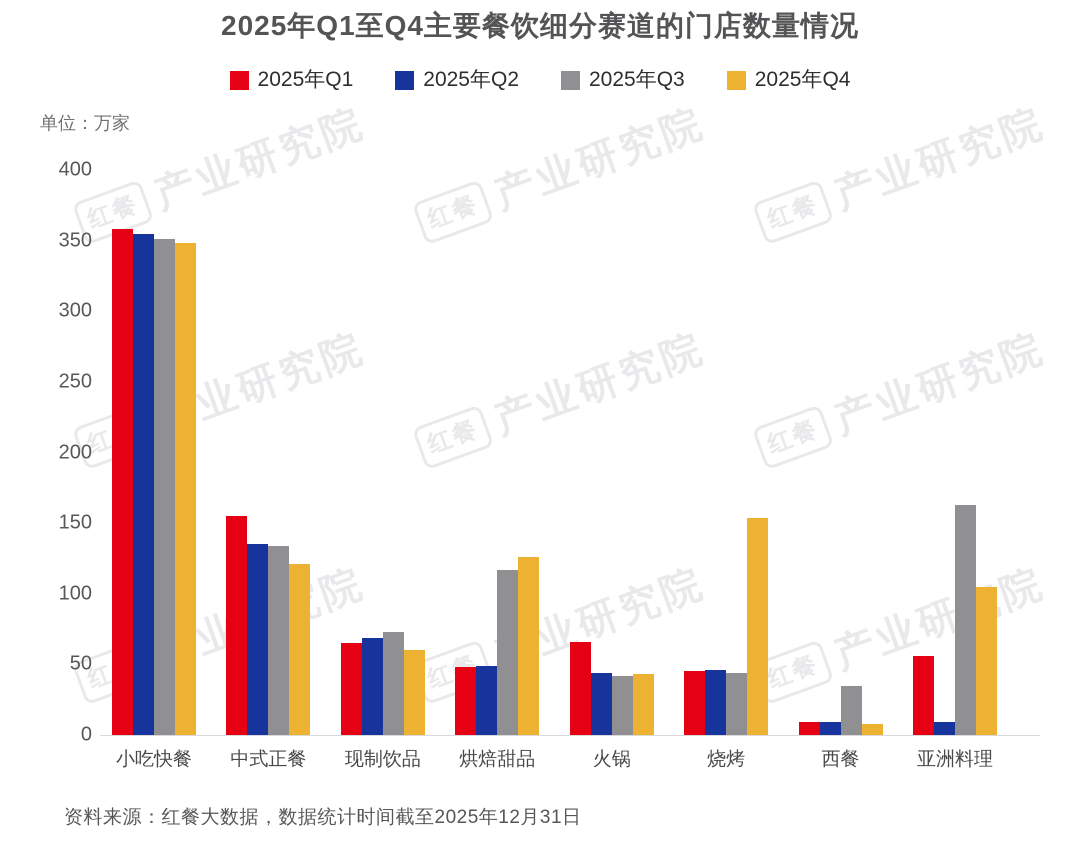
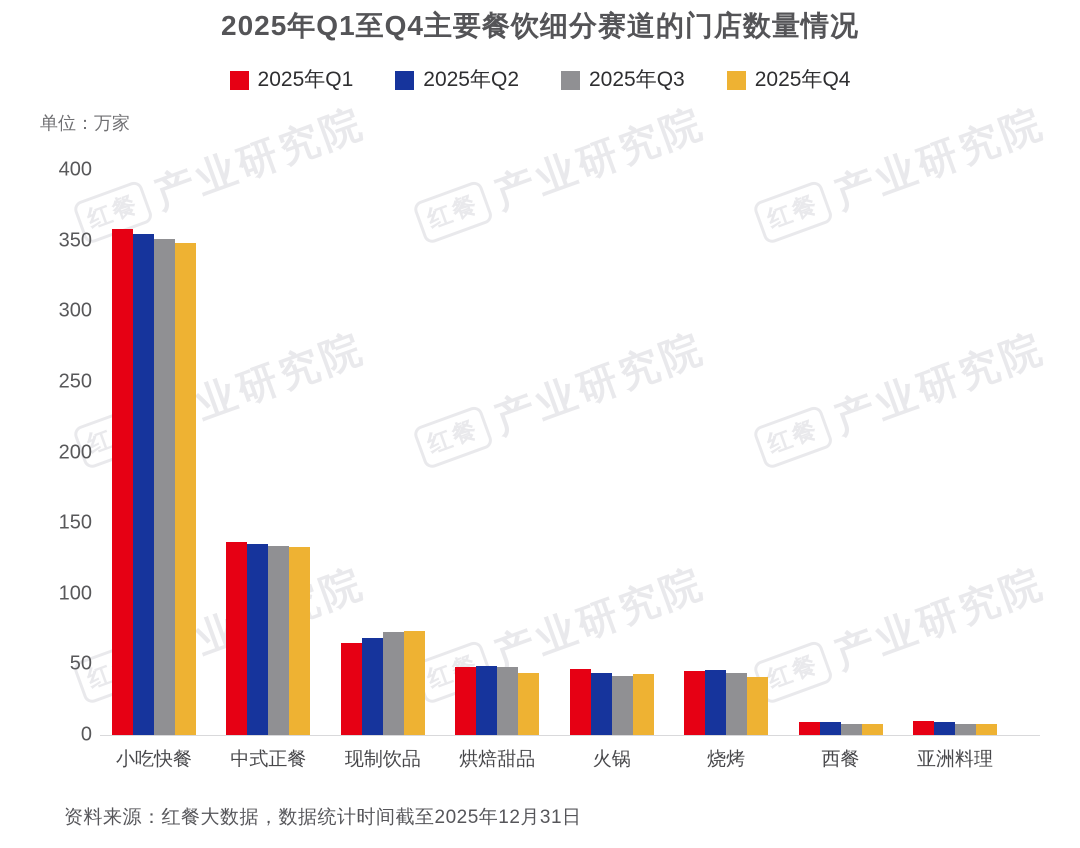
2025年Q1/中式正餐: 155 -> 137
2025年Q4/中式正餐: 121 -> 133
2025年Q4/现制饮品: 60 -> 74
2025年Q3/烘焙甜品: 117 -> 48
2025年Q4/烘焙甜品: 126 -> 44
2025年Q1/火锅: 66 -> 47
2025年Q4/烧烤: 154 -> 41
2025年Q3/西餐: 35 -> 8
2025年Q1/亚洲料理: 56 -> 10
2025年Q3/亚洲料理: 163 -> 8
2025年Q4/亚洲料理: 105 -> 8
